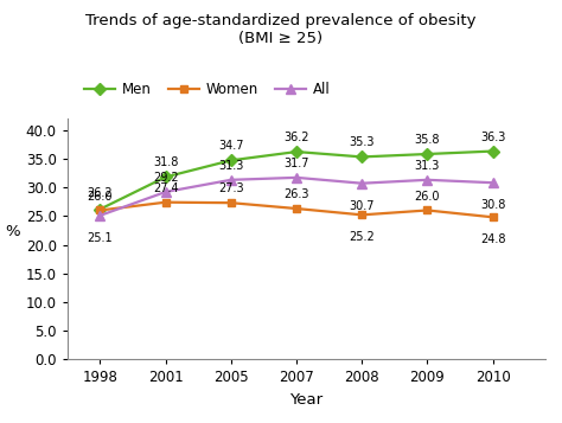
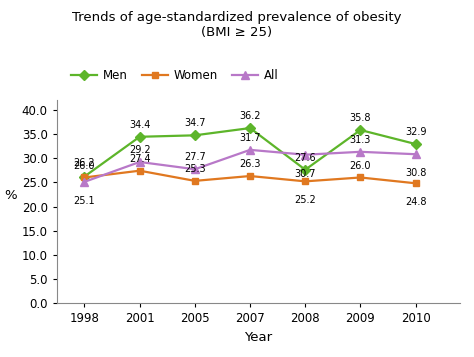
Men/2001: 31.8 -> 34.4
Women/2005: 27.3 -> 25.3
All/2005: 31.3 -> 27.7
Men/2008: 35.3 -> 27.6
Men/2010: 36.3 -> 32.9
